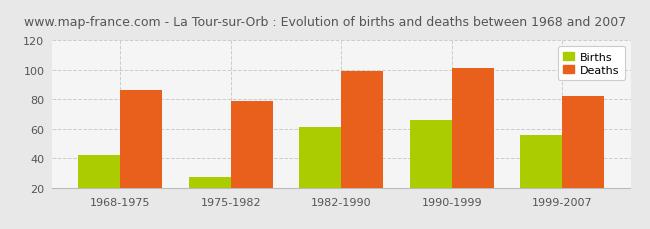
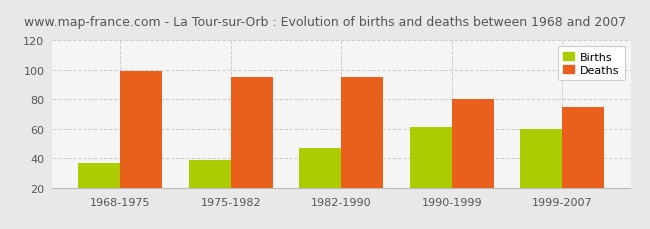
Births/1968-1975: 42 -> 37
Deaths/1968-1975: 86 -> 99
Births/1975-1982: 27 -> 39
Deaths/1975-1982: 79 -> 95
Births/1982-1990: 61 -> 47
Deaths/1982-1990: 99 -> 95
Births/1990-1999: 66 -> 61
Deaths/1990-1999: 101 -> 80
Births/1999-2007: 56 -> 60
Deaths/1999-2007: 82 -> 75
